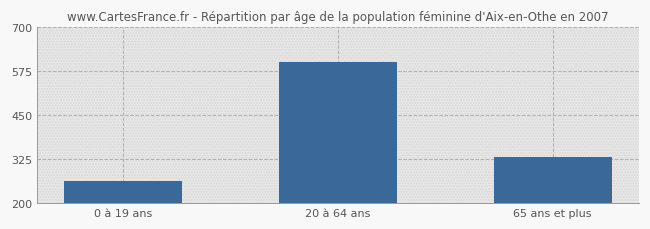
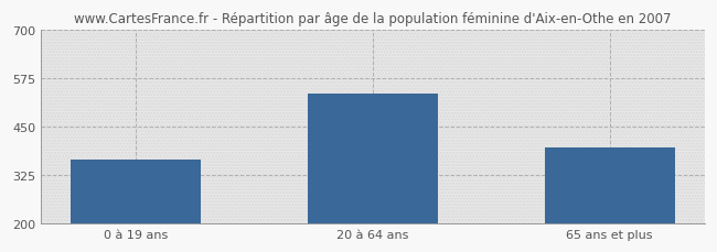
0 à 19 ans: 263 -> 365
20 à 64 ans: 600 -> 535
65 ans et plus: 332 -> 395
